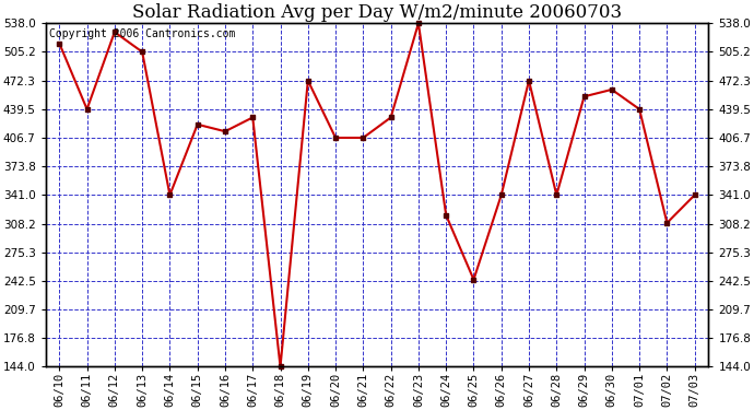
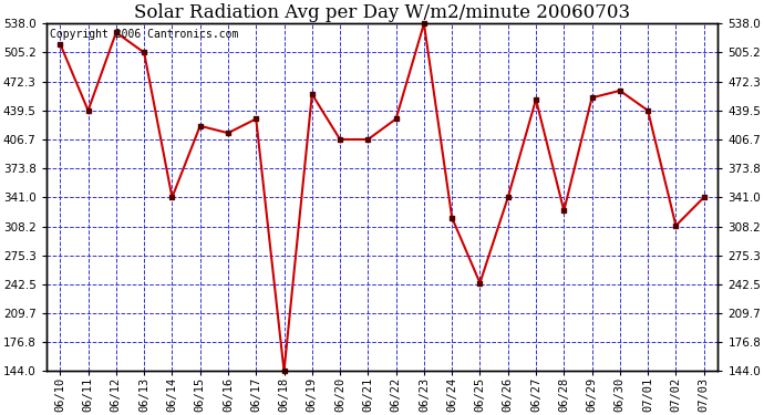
06/19: 472 -> 458
06/27: 472 -> 452
06/28: 341 -> 326
